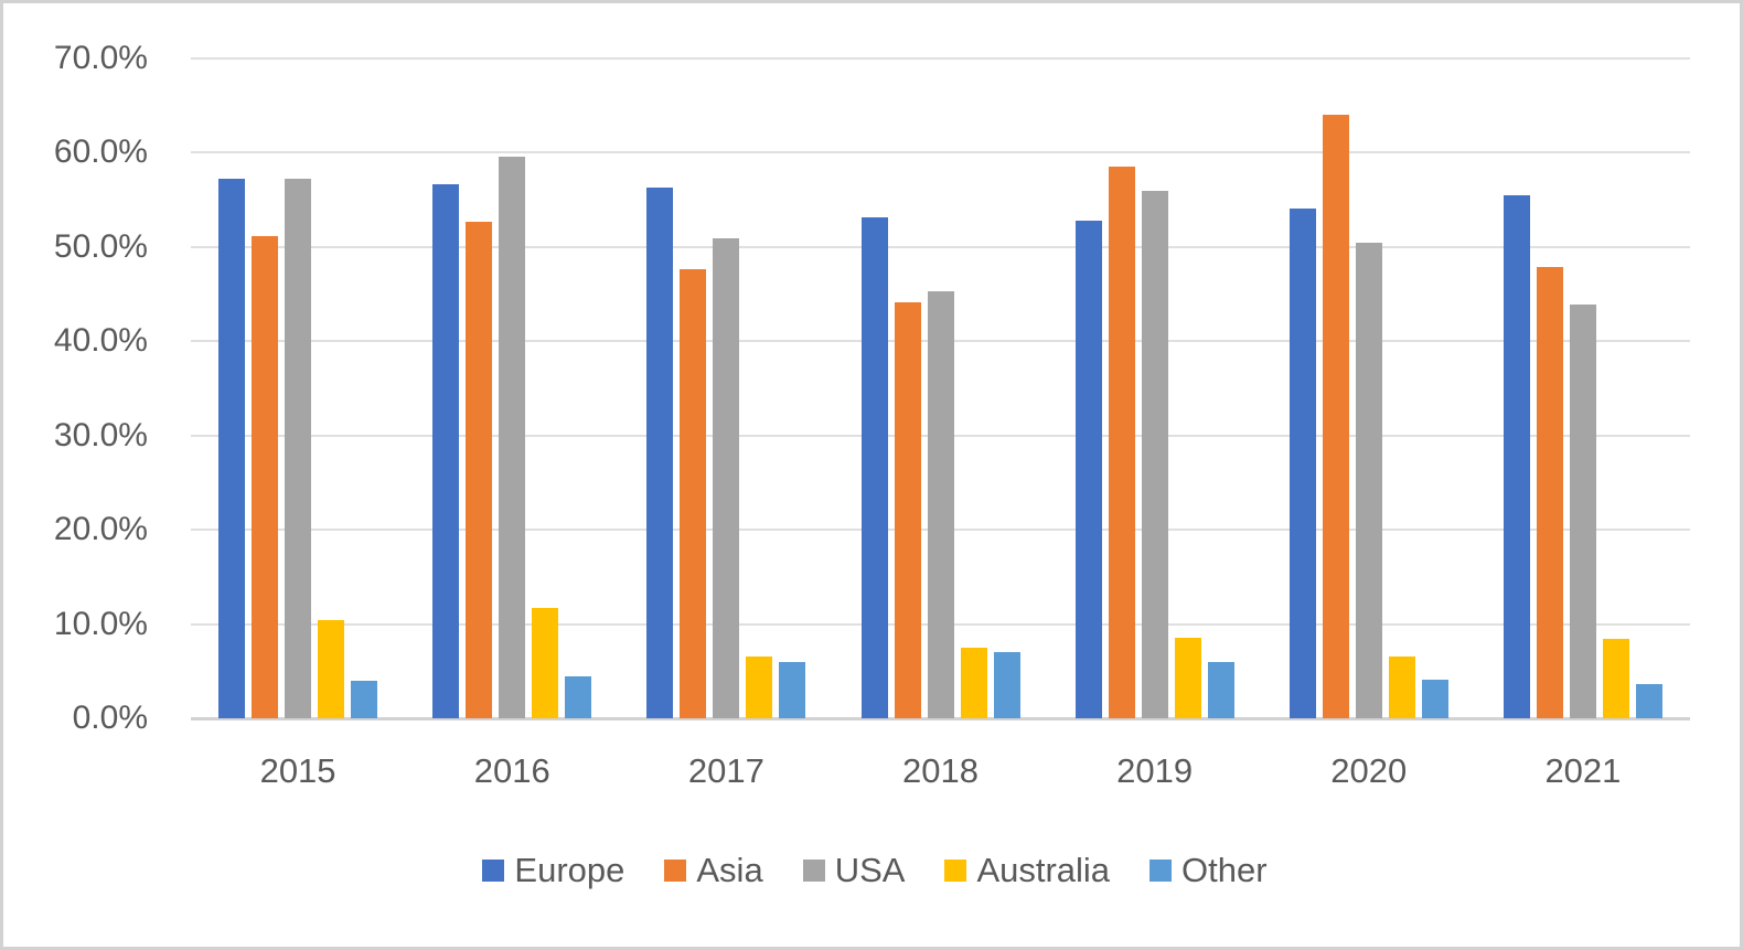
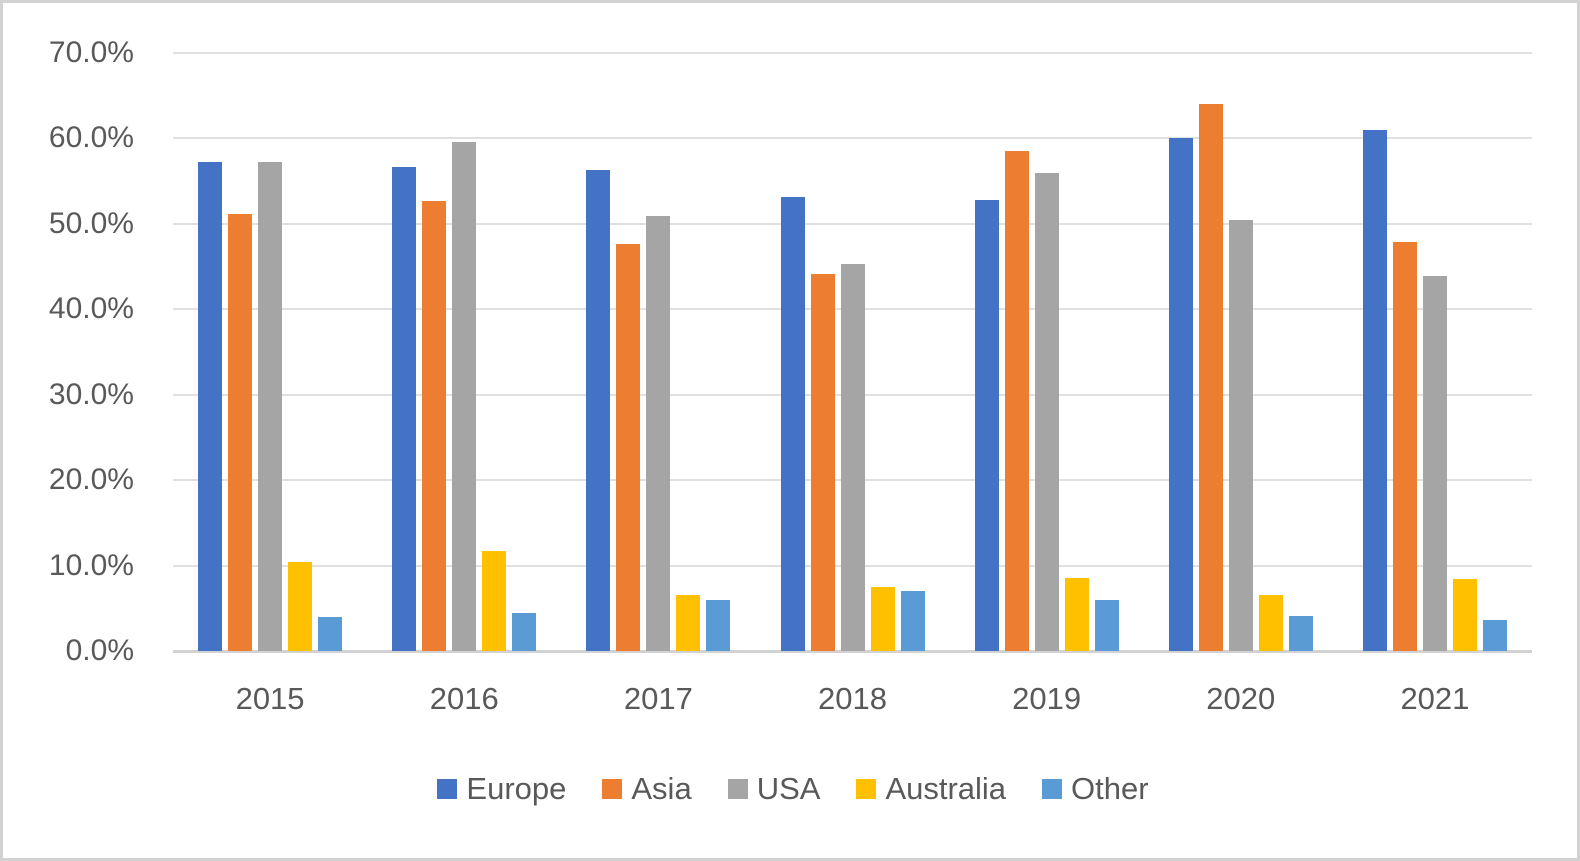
Europe/2020: 54% -> 60%
Europe/2021: 56% -> 61%
